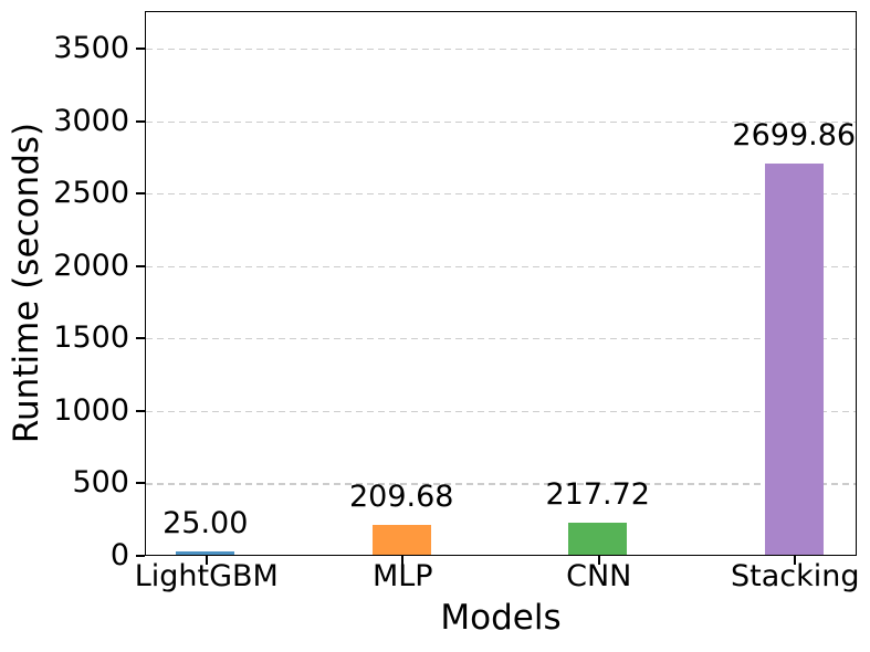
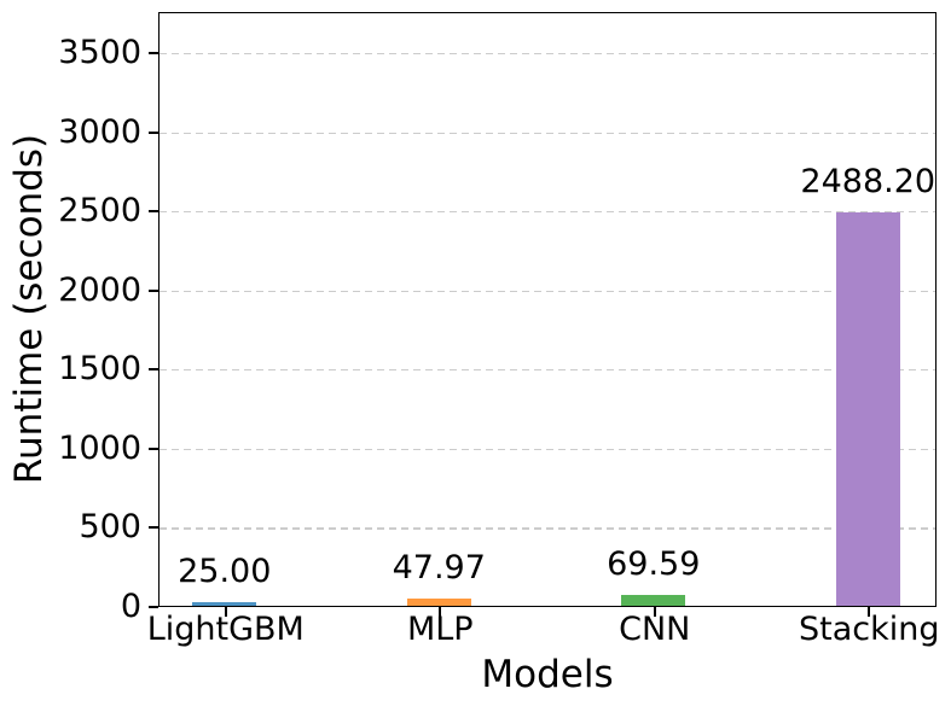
MLP: 209.68 -> 47.97
CNN: 217.72 -> 69.59
Stacking: 2699.86 -> 2488.20
